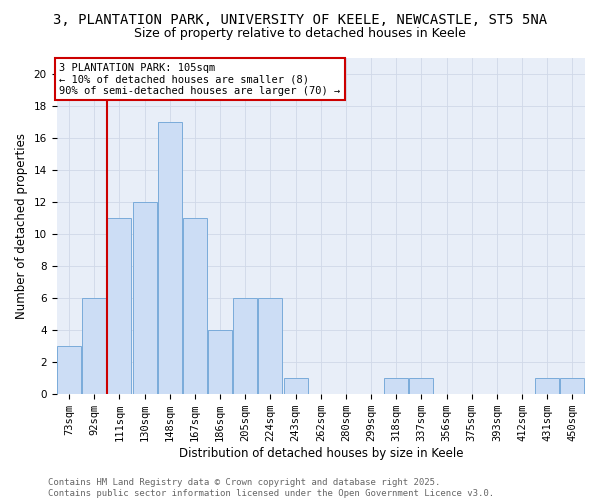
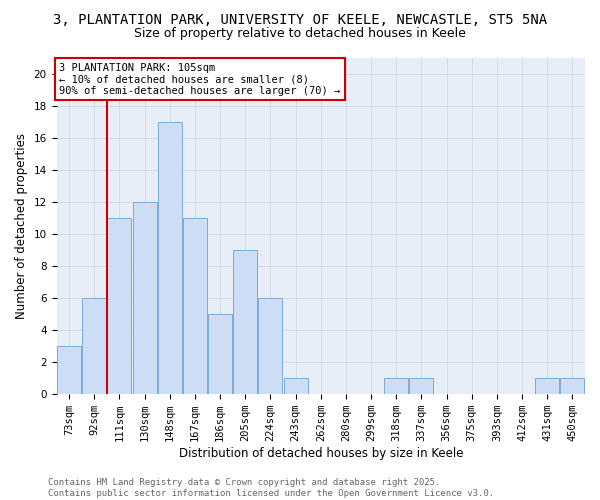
186sqm: 4 -> 5
205sqm: 6 -> 9
